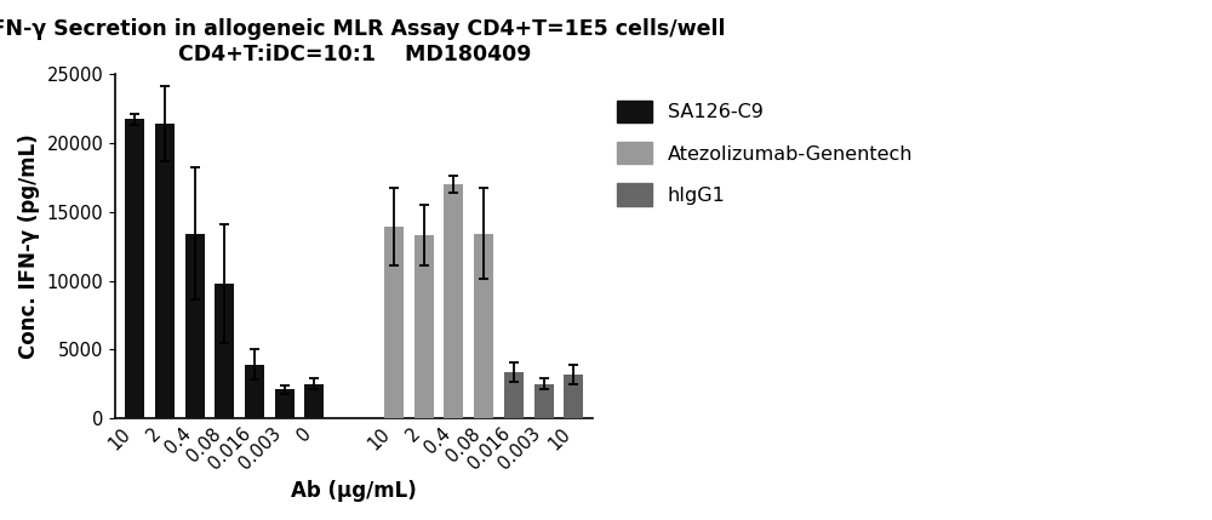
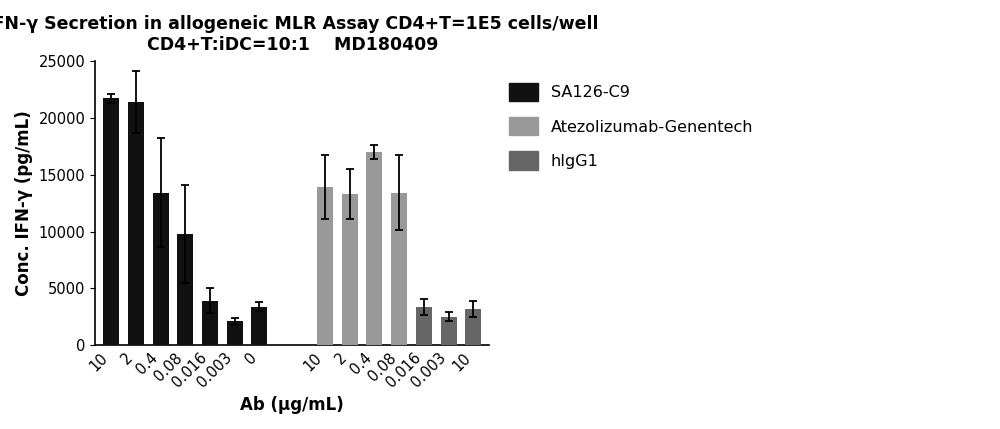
SA126-C9/0: 2500 -> 3400
